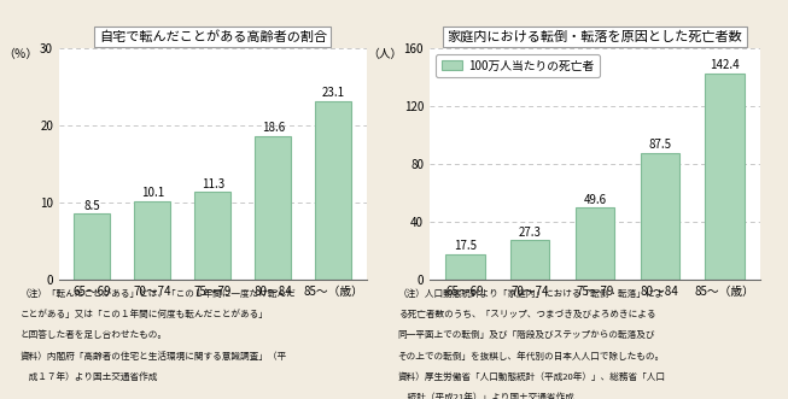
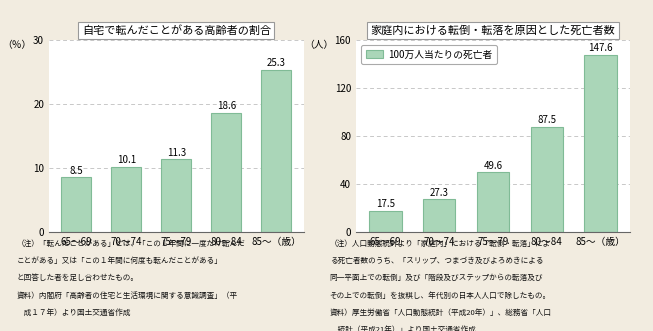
自宅で転んだことがある高齢者の割合/85～（歳）: 23.1 -> 25.3
家庭内における転倒・転落を原因とした死亡者数/85～（歳）: 142.4 -> 147.6
